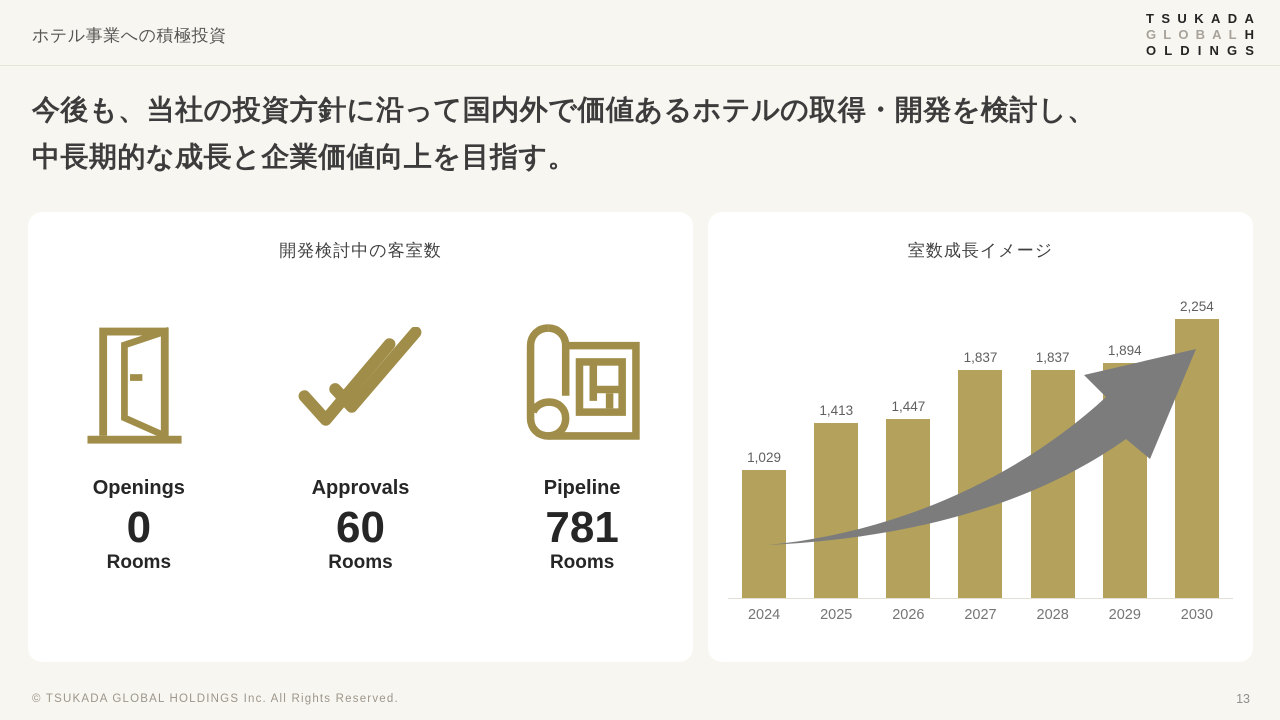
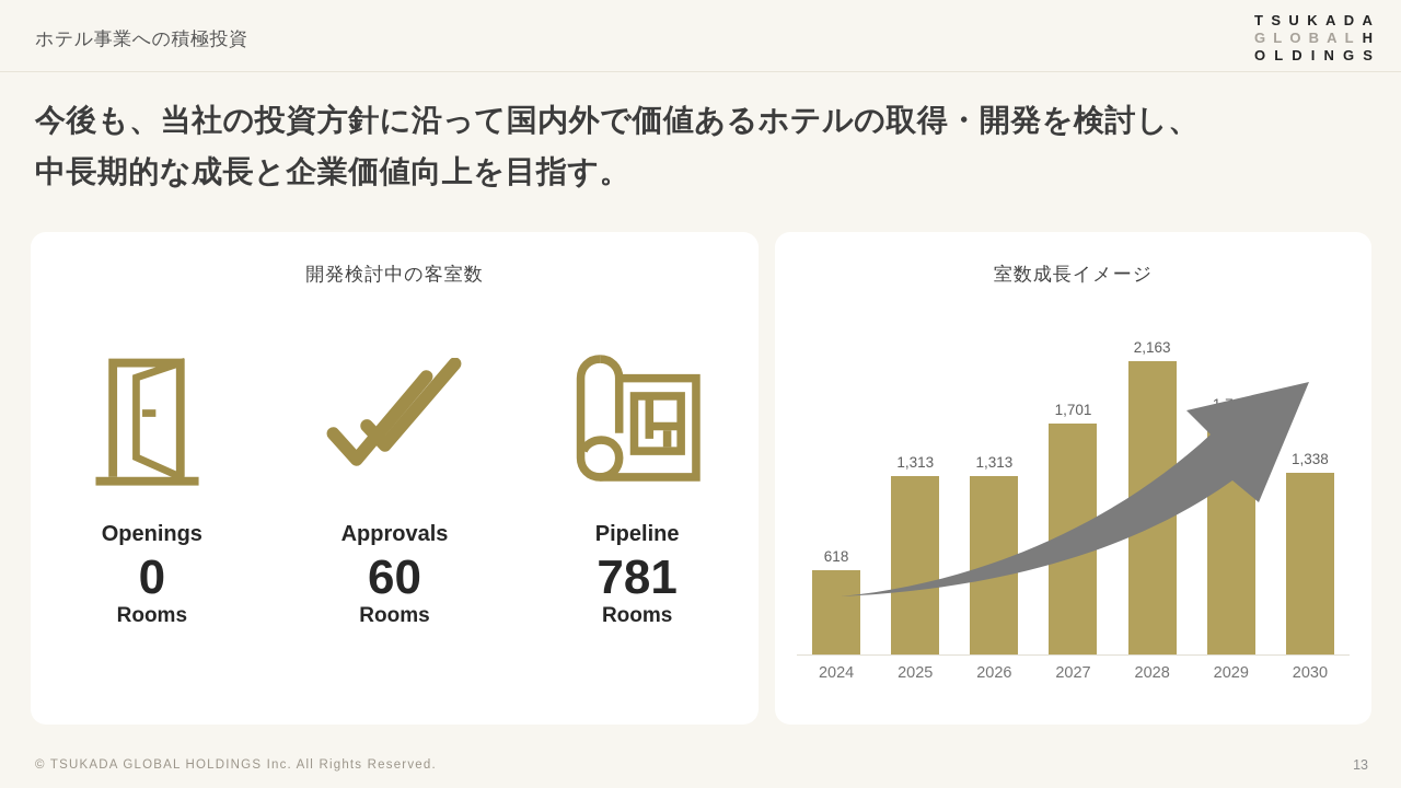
2024: 1,029 -> 618
2025: 1,413 -> 1,313
2026: 1,447 -> 1,313
2027: 1,837 -> 1,701
2028: 1,837 -> 2,163
2029: 1,894 -> 1,746
2030: 2,254 -> 1,338
